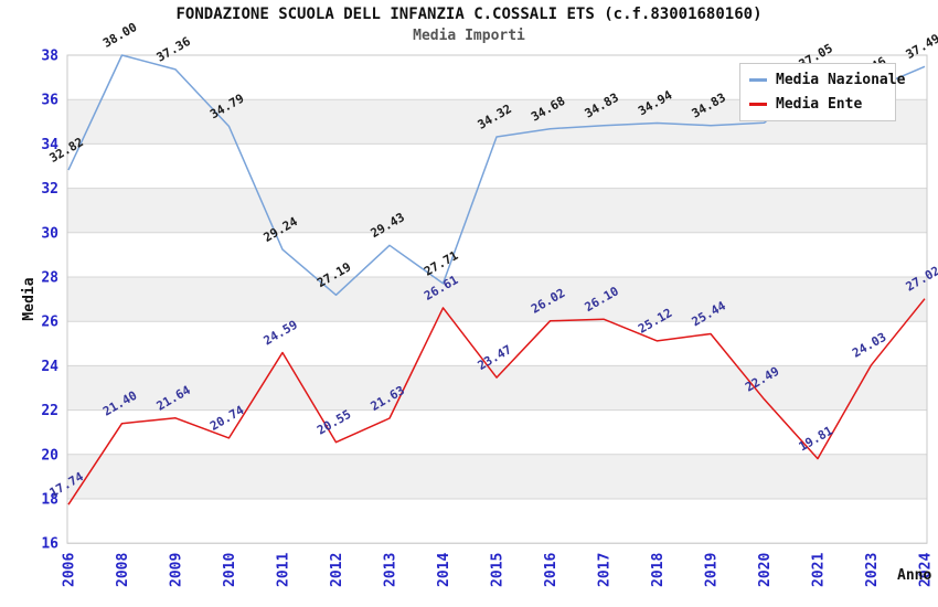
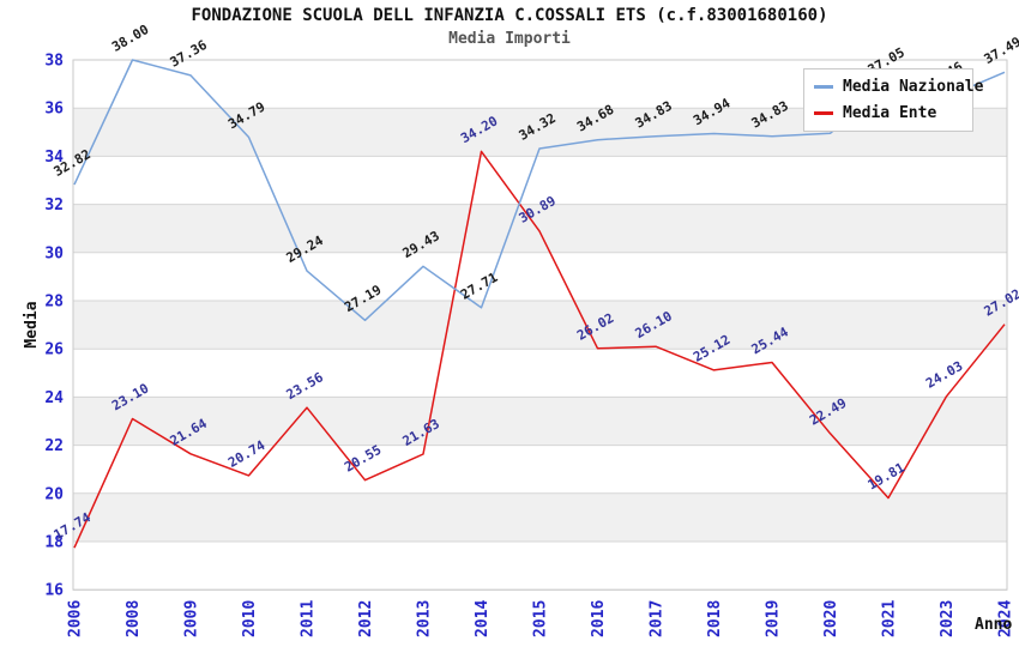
Media Ente/2008: 21.40 -> 23.10
Media Ente/2011: 24.59 -> 23.56
Media Ente/2014: 26.61 -> 34.20
Media Ente/2015: 23.47 -> 30.89
